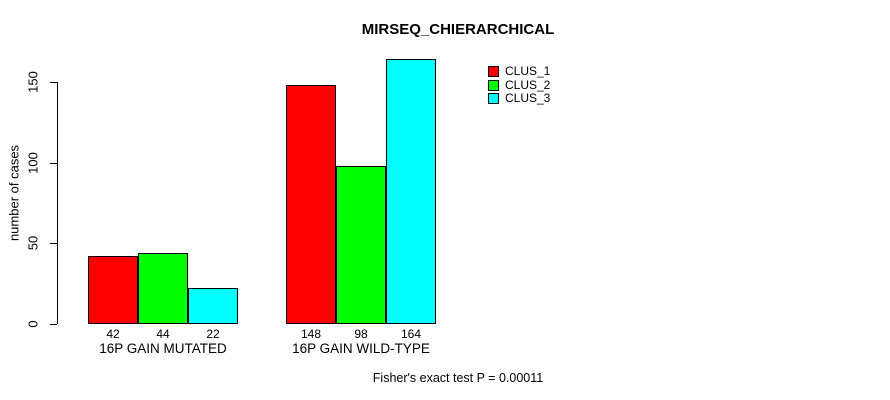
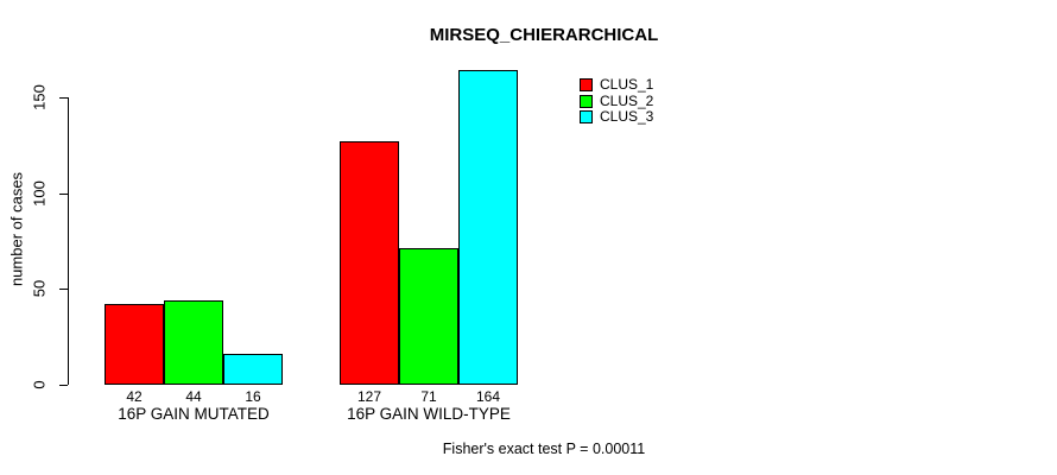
CLUS_3/16P GAIN MUTATED: 22 -> 16
CLUS_1/16P GAIN WILD-TYPE: 148 -> 127
CLUS_2/16P GAIN WILD-TYPE: 98 -> 71
